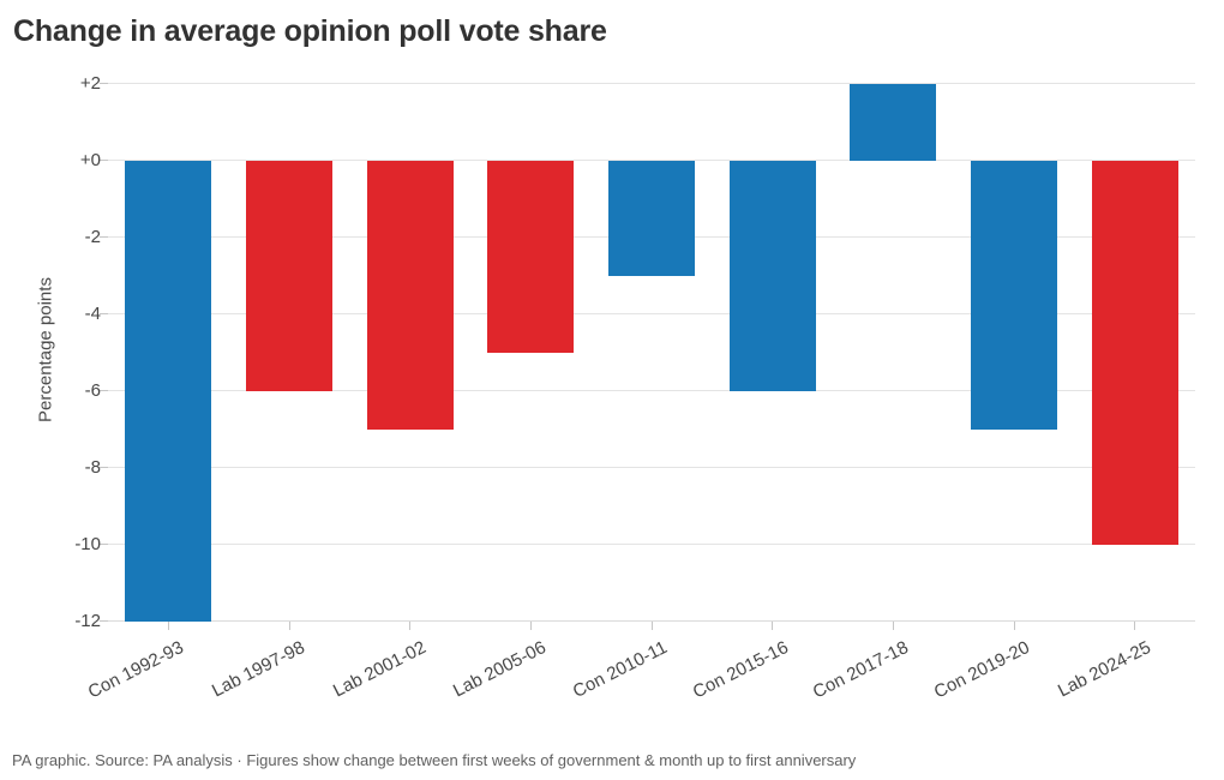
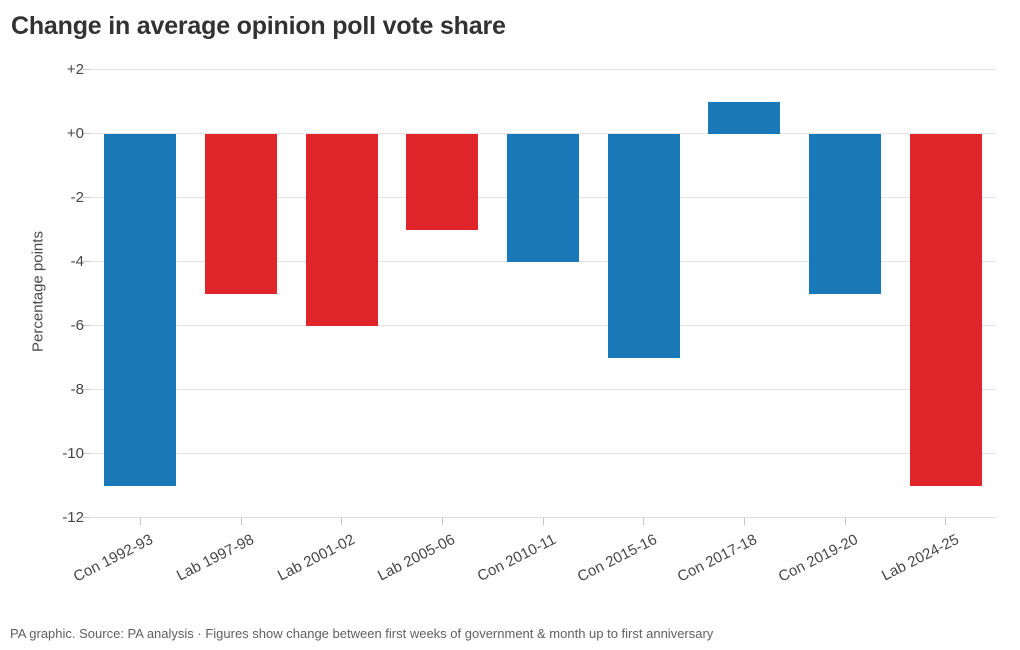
Con 1992-93: -12 -> -11
Lab 1997-98: -6 -> -5
Lab 2001-02: -7 -> -6
Lab 2005-06: -5 -> -3
Con 2010-11: -3 -> -4
Con 2015-16: -6 -> -7
Con 2017-18: 2 -> 1
Con 2019-20: -7 -> -5
Lab 2024-25: -10 -> -11
